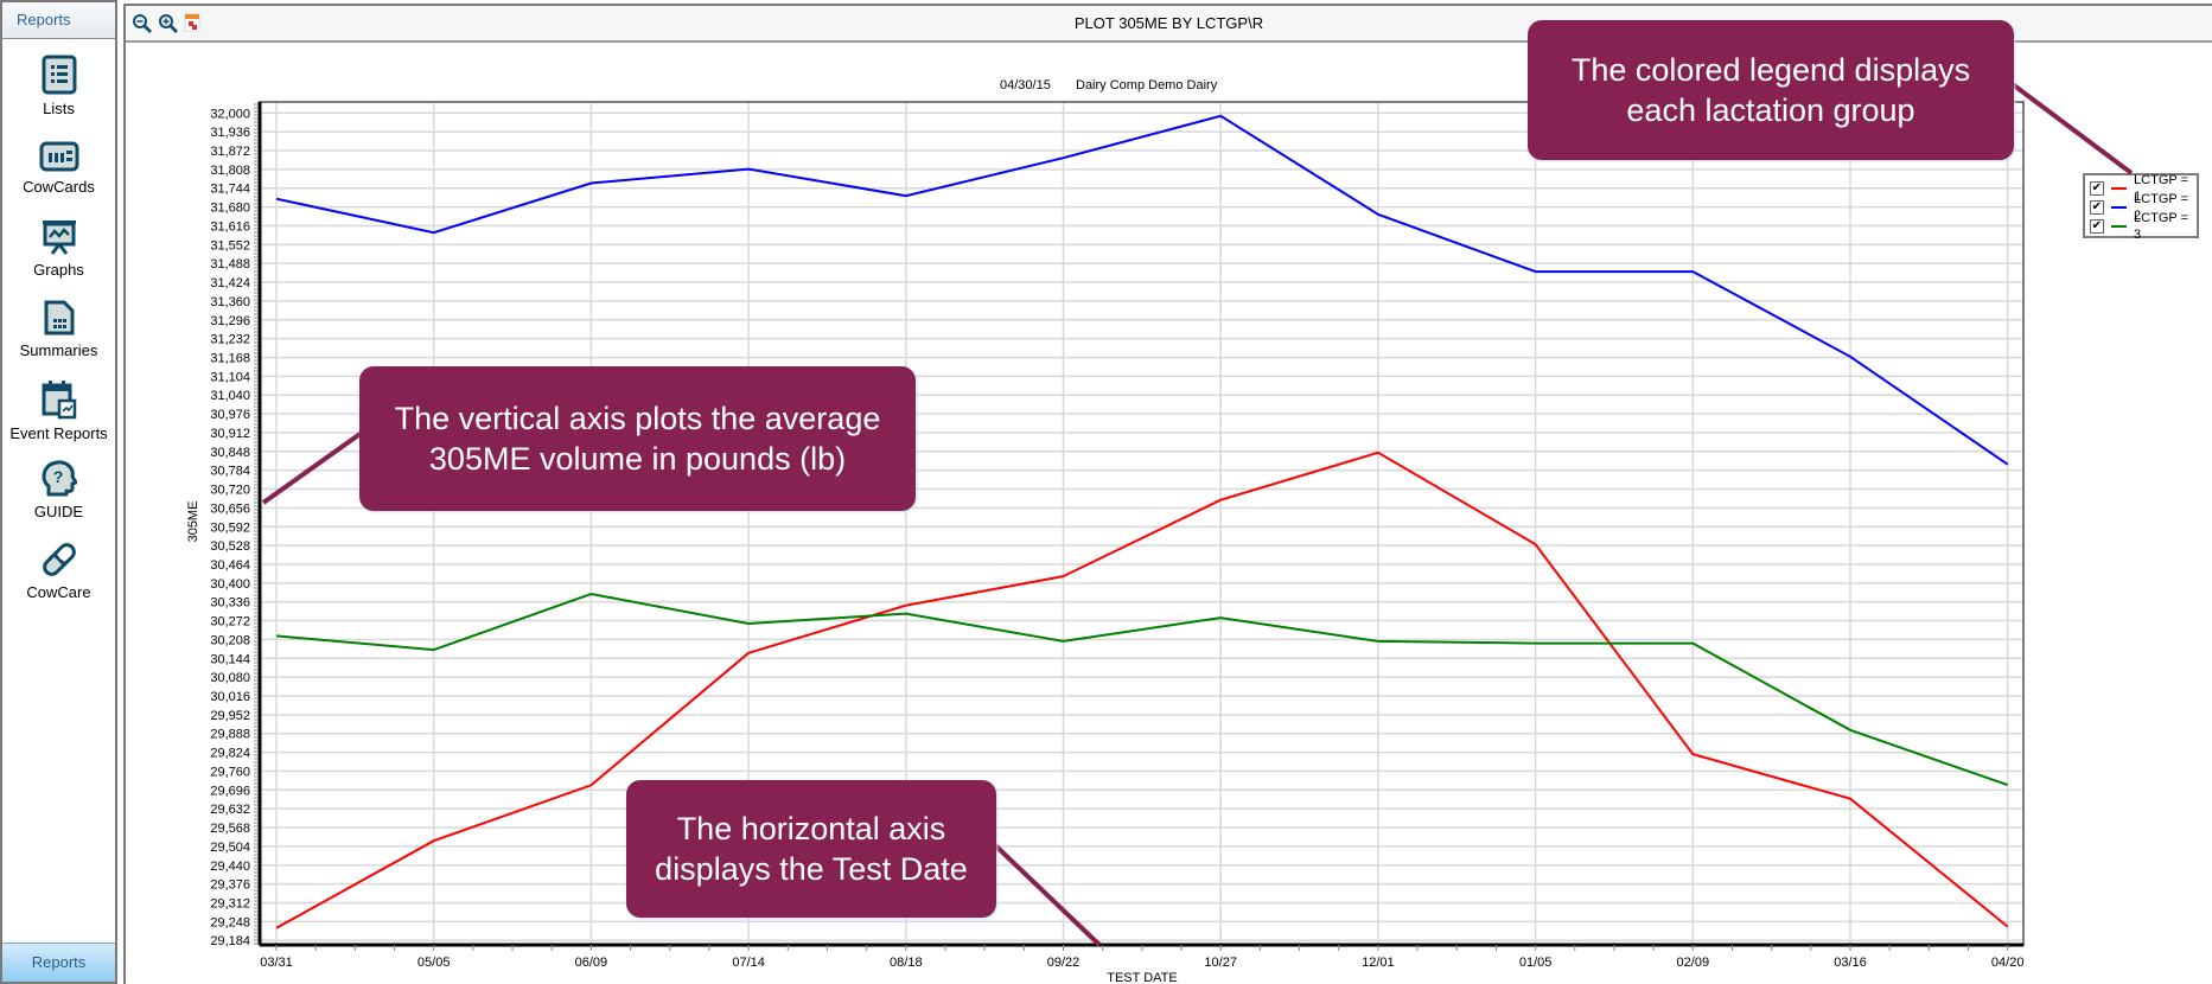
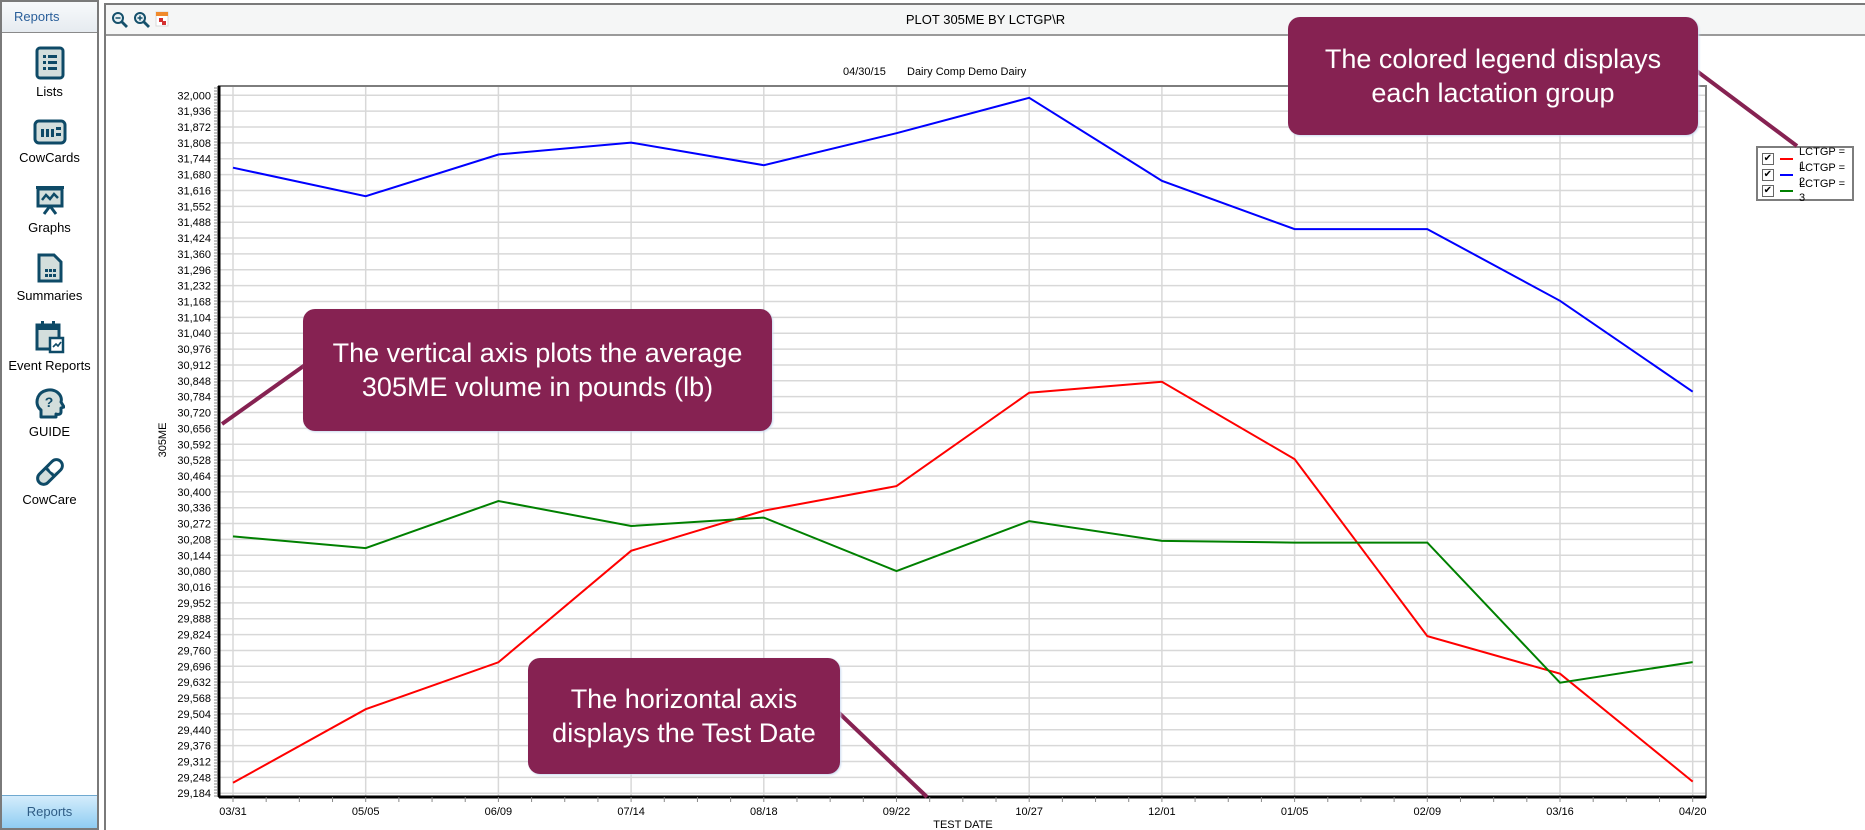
LCTGP = 3/09/22: 30200 -> 30080
LCTGP = 1/10/27: 30680 -> 30800
LCTGP = 3/03/16: 29900 -> 29630
